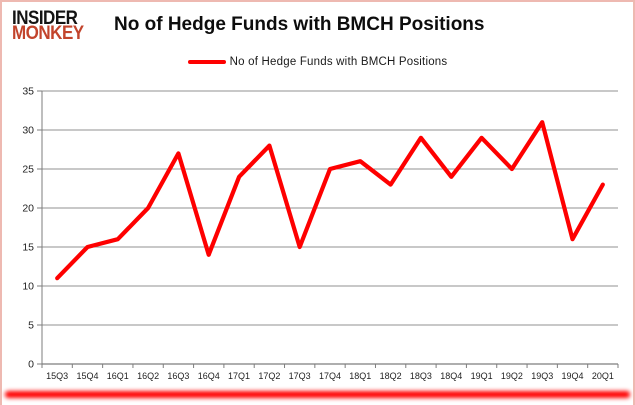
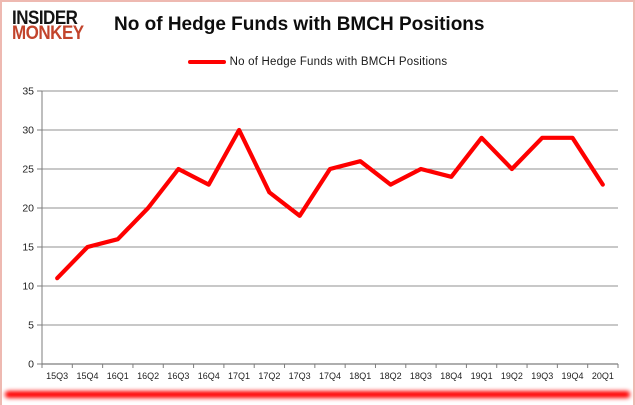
16Q3: 27 -> 25
16Q4: 14 -> 23
17Q1: 24 -> 30
17Q2: 28 -> 22
17Q3: 15 -> 19
18Q3: 29 -> 25
19Q3: 31 -> 29
19Q4: 16 -> 29
